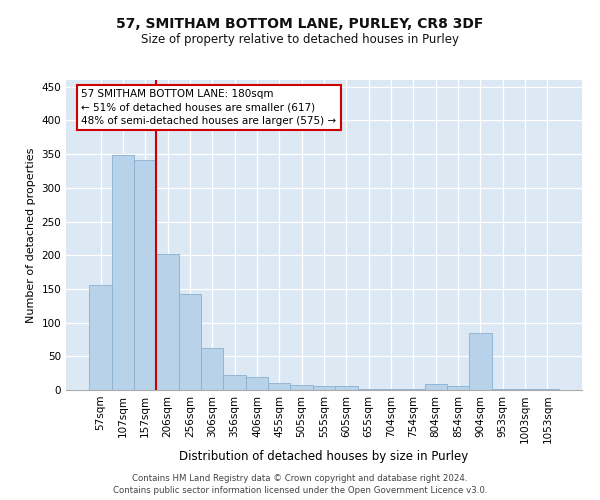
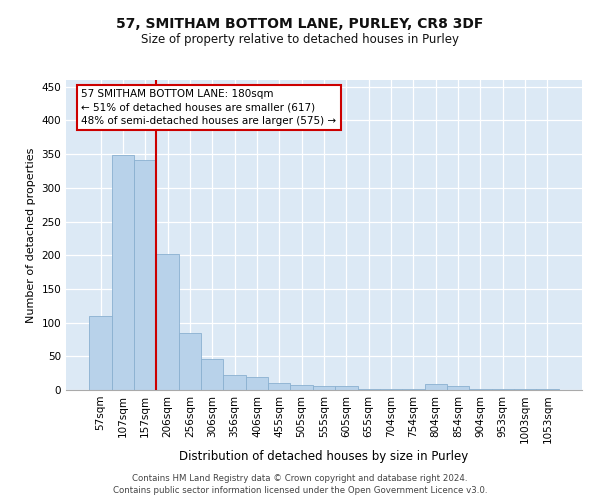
57sqm: 156 -> 110
256sqm: 142 -> 84
306sqm: 62 -> 46
904sqm: 84 -> 2
